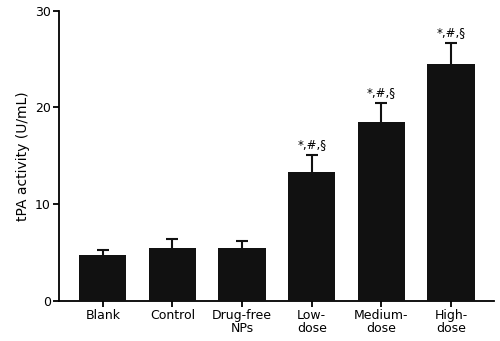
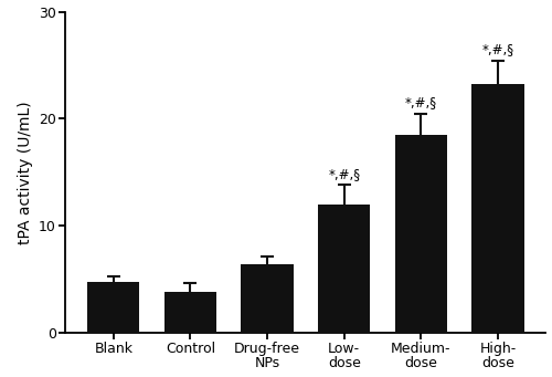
Control: 5.5 -> 3.8
Drug-free NPs: 5.5 -> 6.4
Low- dose: 13.3 -> 12.0
High- dose: 24.5 -> 23.2
